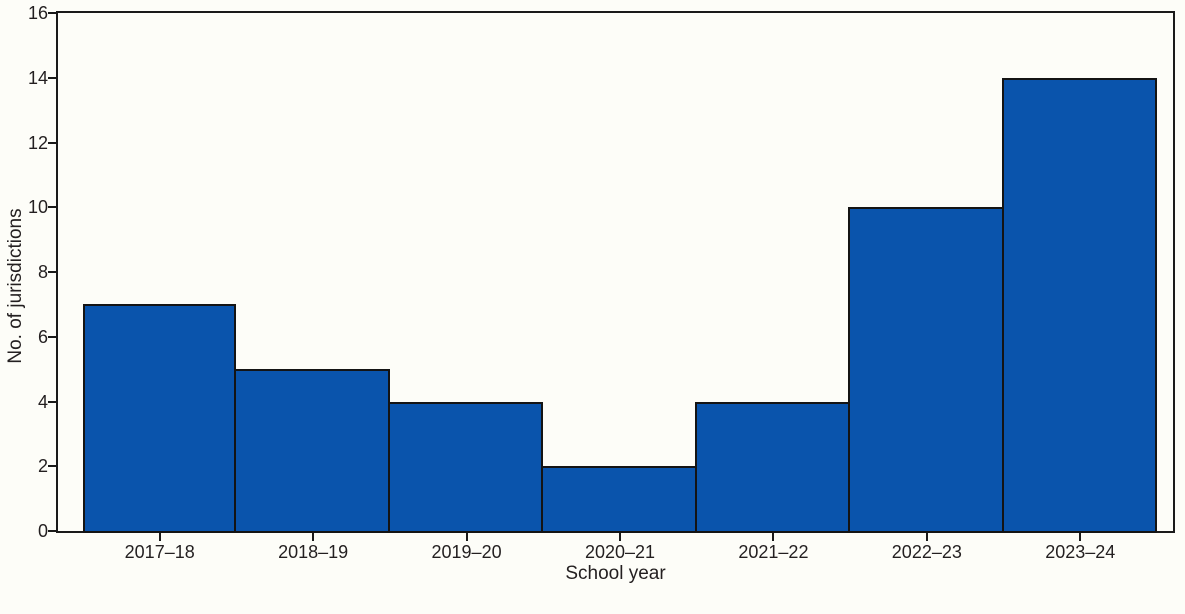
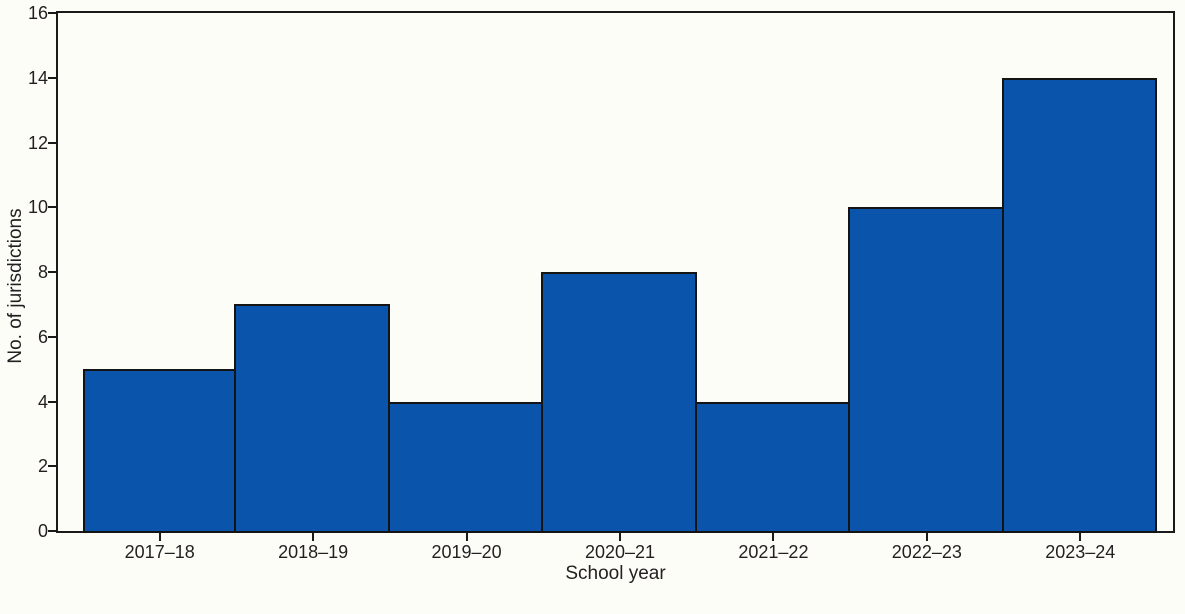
2017–18: 7 -> 5
2018–19: 5 -> 7
2020–21: 2 -> 8
